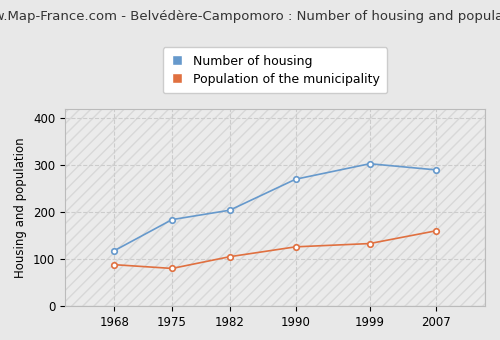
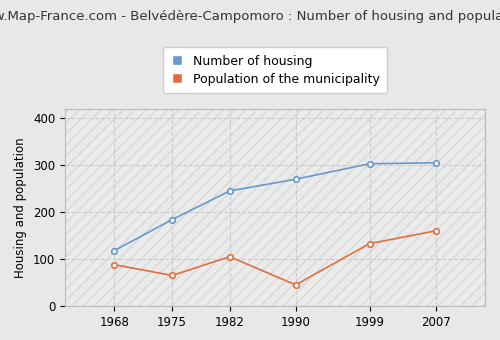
Population of the municipality/1975: 80 -> 65
Number of housing/1982: 204 -> 245
Population of the municipality/1990: 126 -> 45
Number of housing/2007: 290 -> 305
